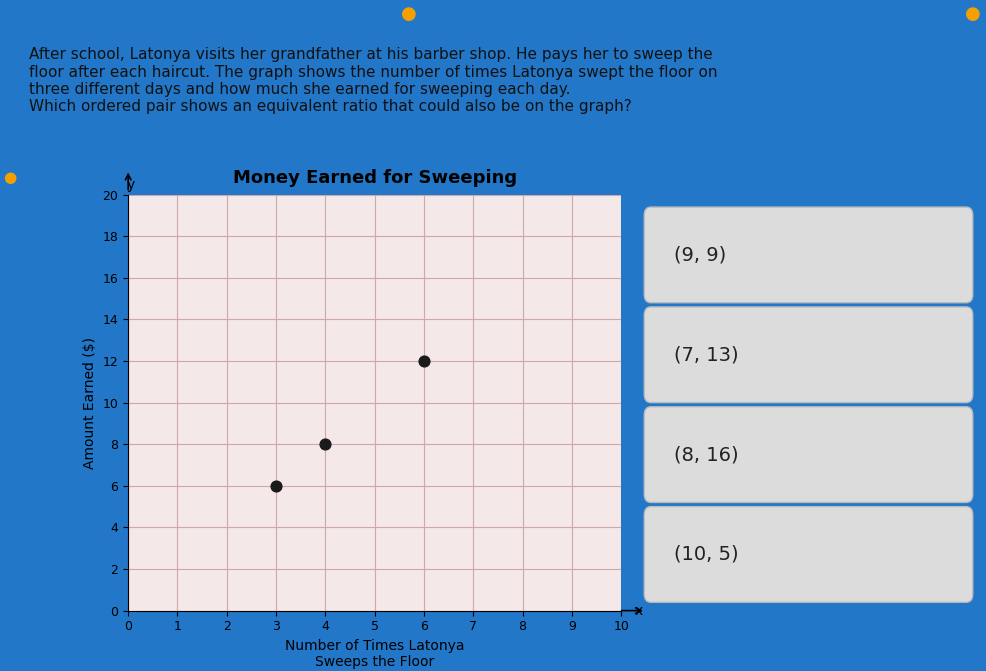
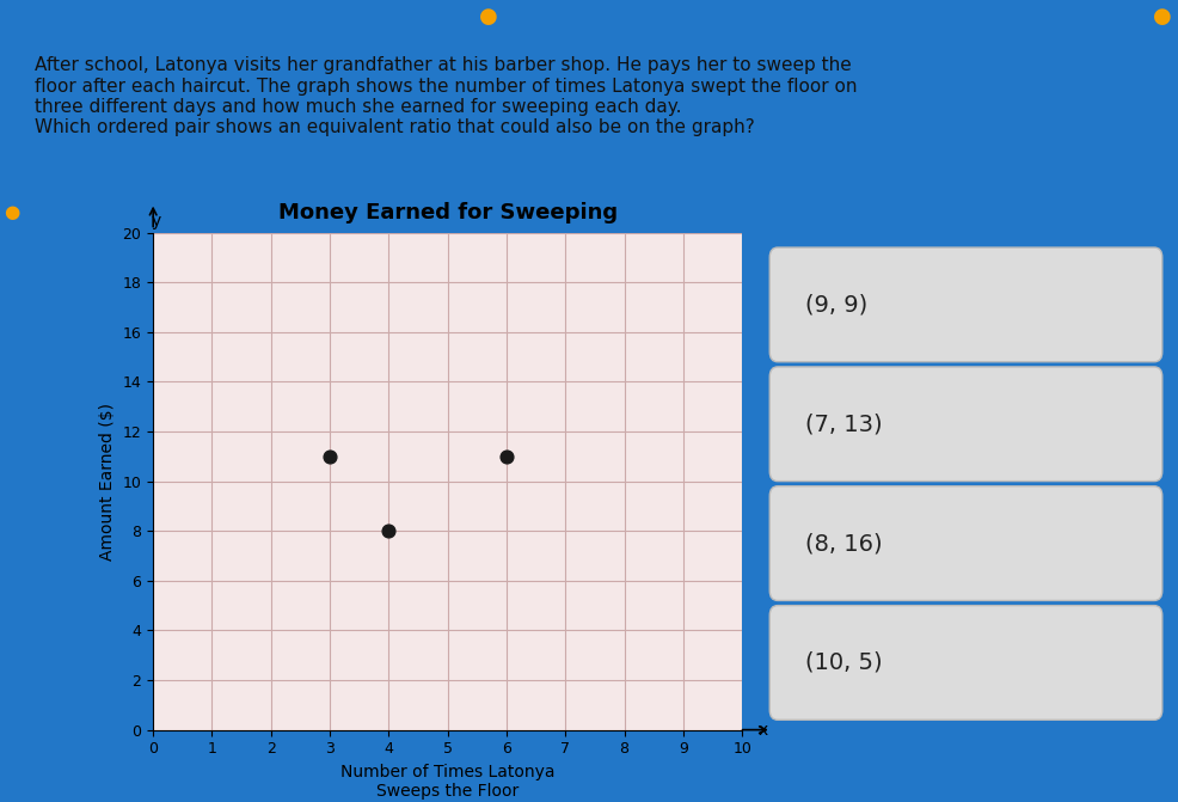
3: 6 -> 11
6: 12 -> 11
